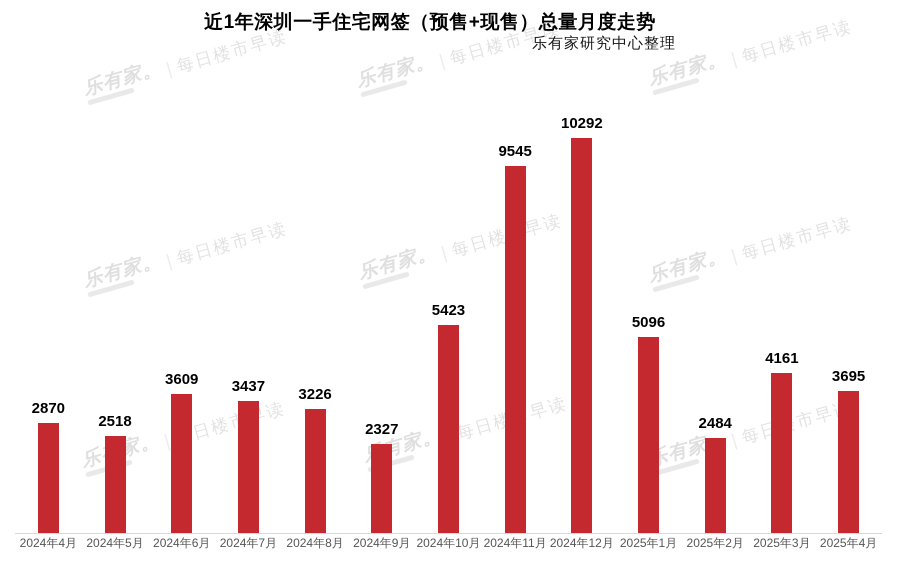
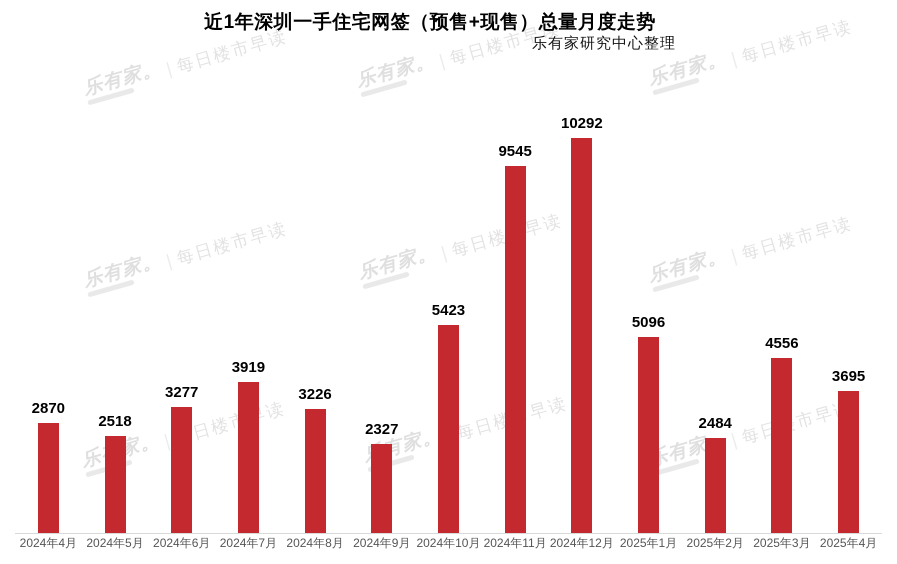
2024年6月: 3609 -> 3277
2024年7月: 3437 -> 3919
2025年3月: 4161 -> 4556
